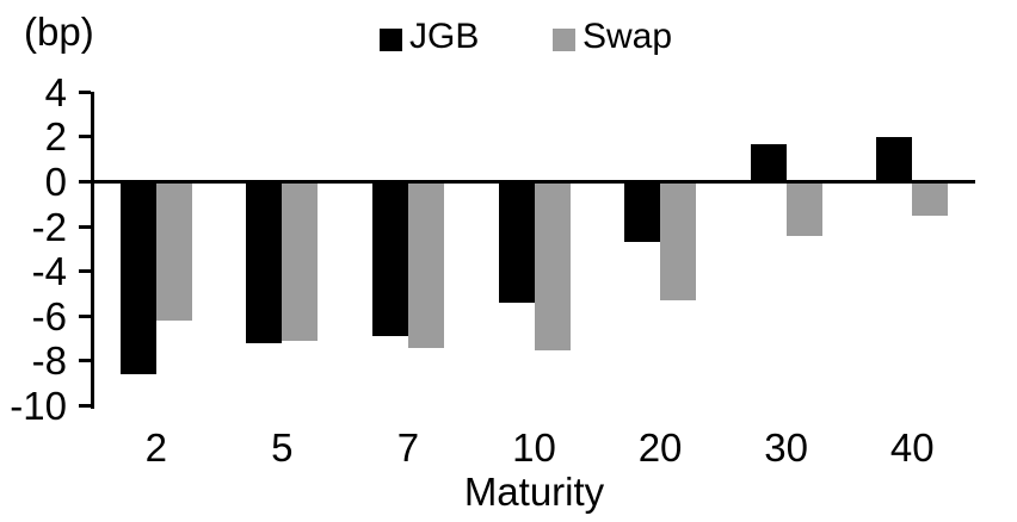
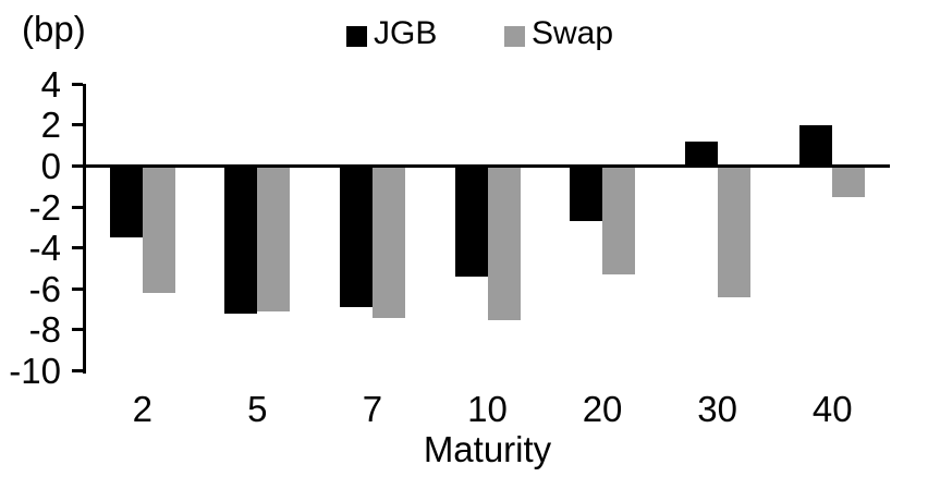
JGB/2: -8.6 -> -3.5
JGB/30: 1.7 -> 1.2
Swap/30: -2.4 -> -6.4
